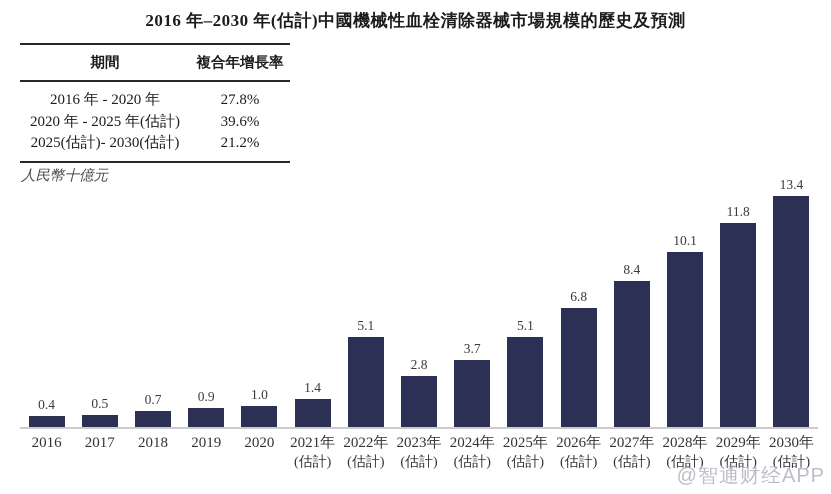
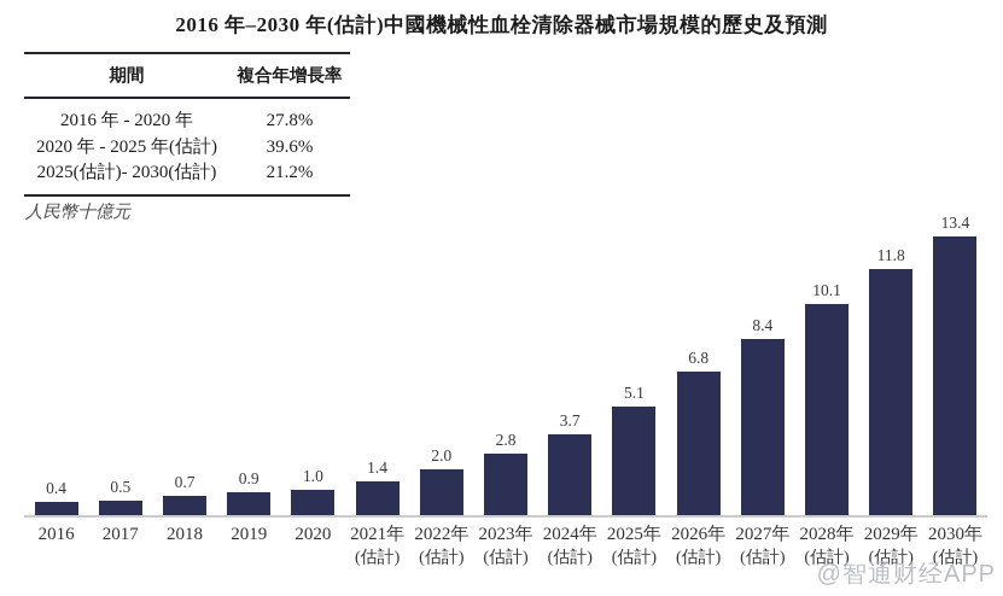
2022年: 5.1 -> 2.0
